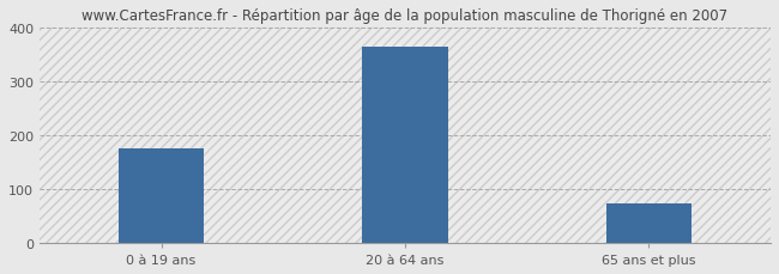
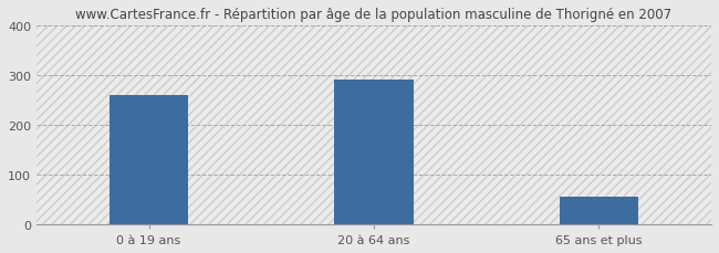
0 à 19 ans: 175 -> 260
20 à 64 ans: 365 -> 290
65 ans et plus: 73 -> 55
